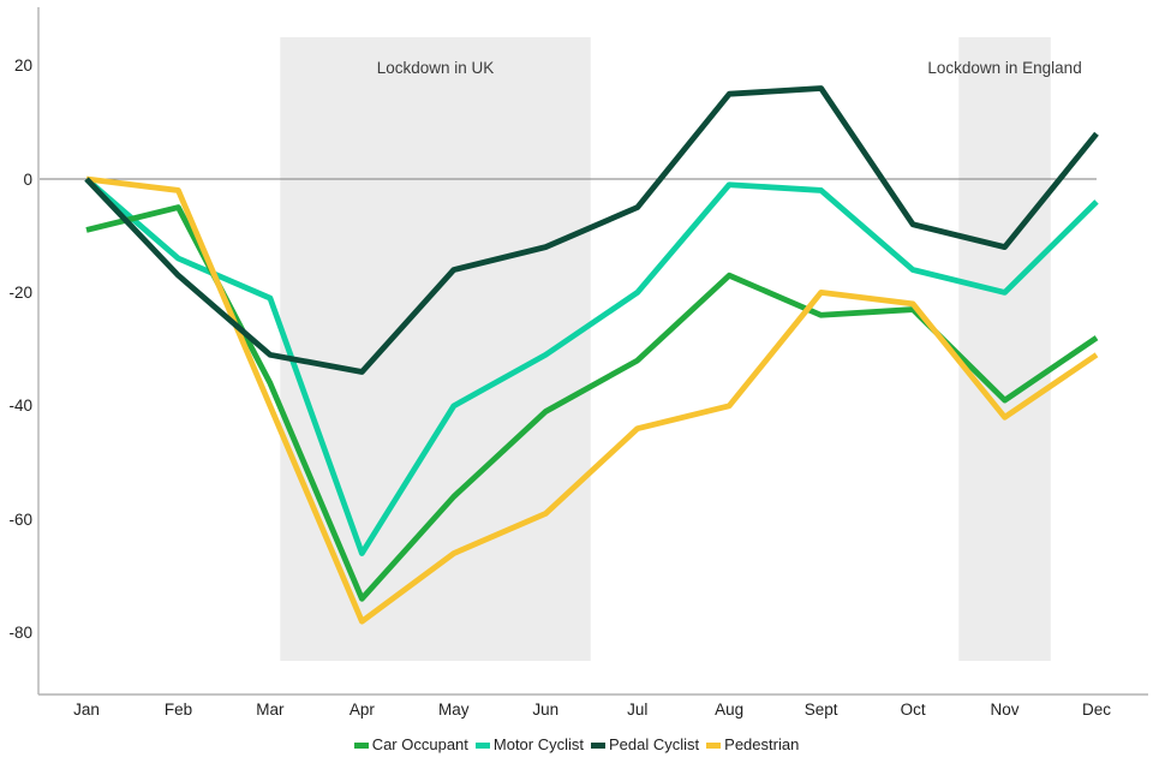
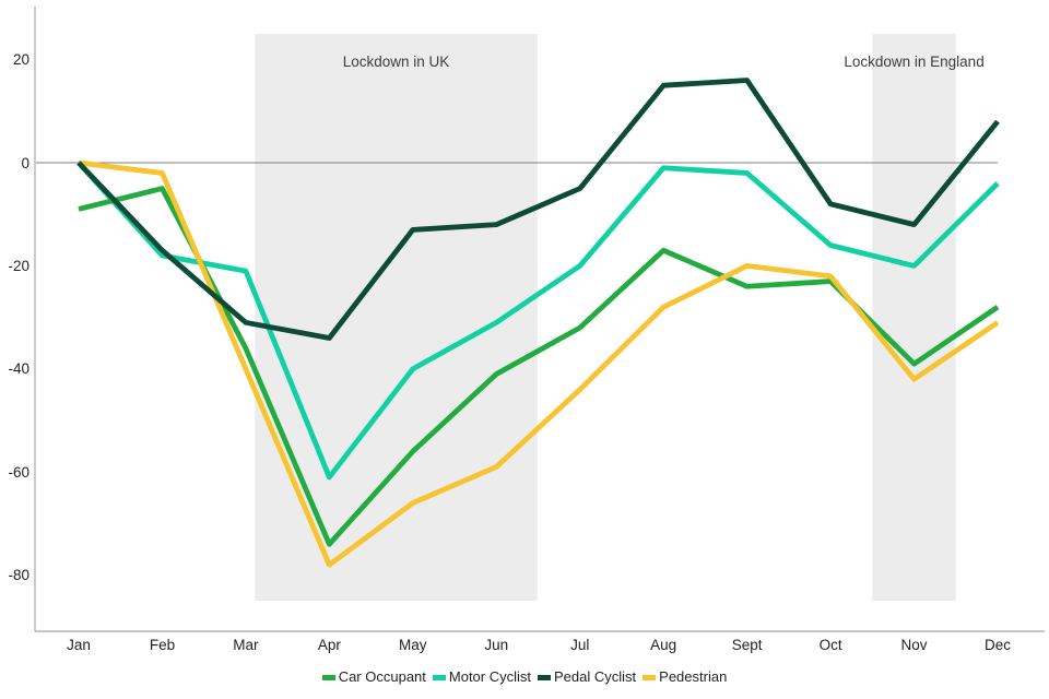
Motor Cyclist/Feb: -14 -> -18
Motor Cyclist/Apr: -66 -> -61
Pedal Cyclist/May: -16 -> -13
Pedestrian/Aug: -40 -> -28
